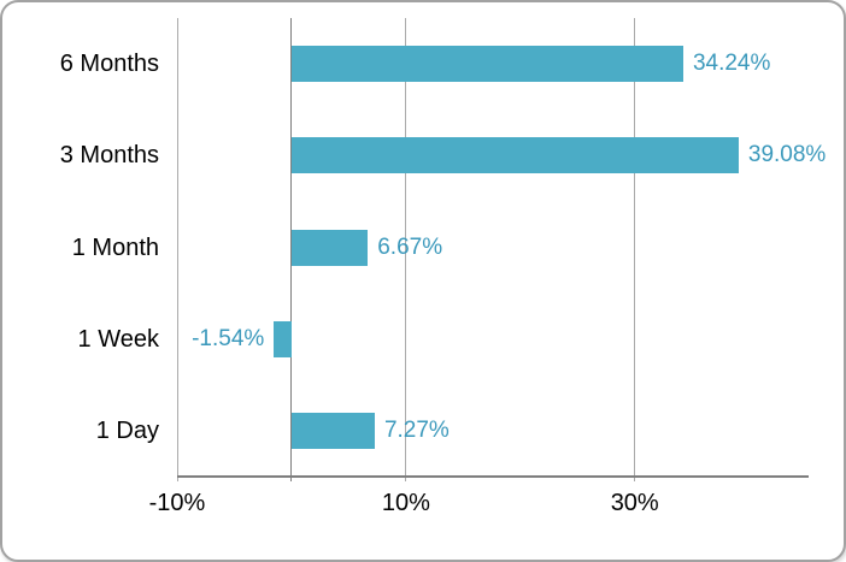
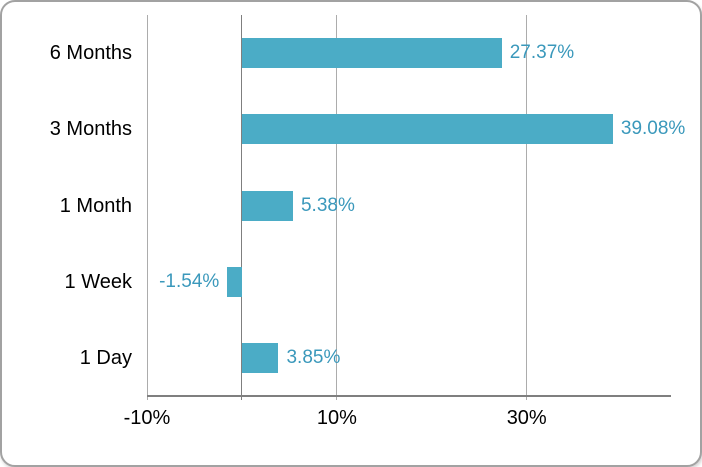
6 Months: 34.24% -> 27.37%
1 Month: 6.67% -> 5.38%
1 Day: 7.27% -> 3.85%
